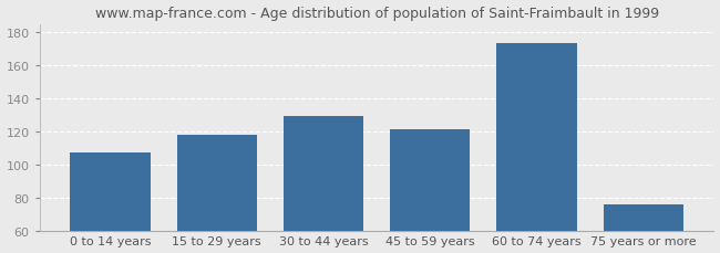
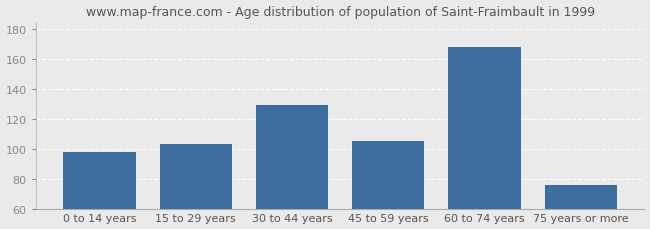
0 to 14 years: 107 -> 98
15 to 29 years: 118 -> 103
45 to 59 years: 121 -> 105
60 to 74 years: 173 -> 168
